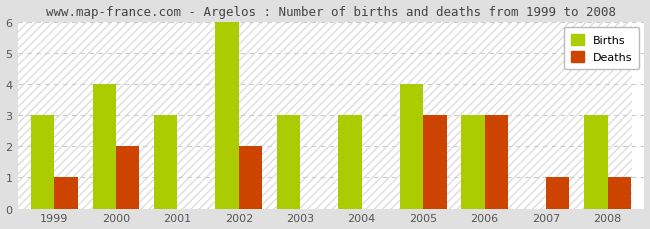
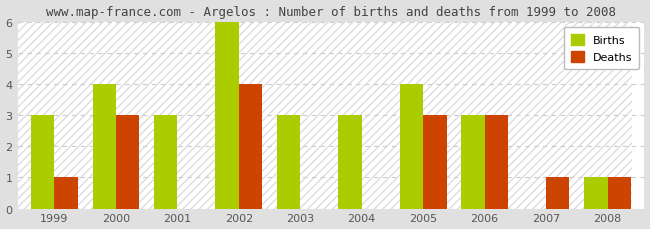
Deaths/2000: 2 -> 3
Deaths/2002: 2 -> 4
Births/2008: 3 -> 1
